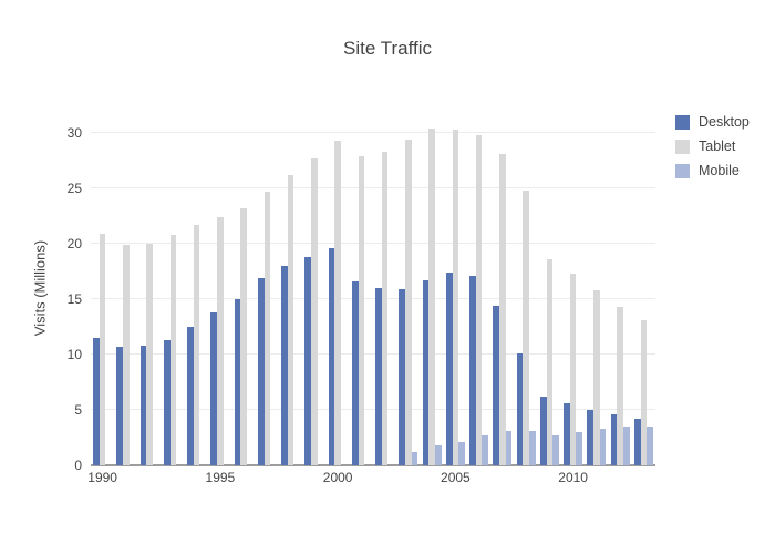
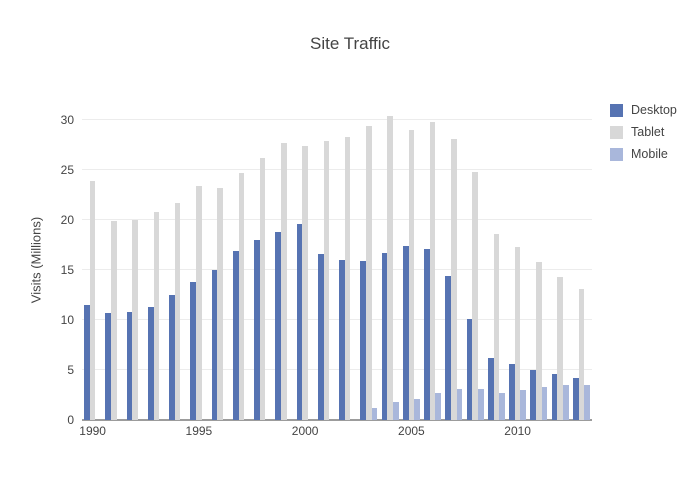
Tablet/1990: 20.9 -> 23.9
Tablet/1995: 22.4 -> 23.4
Tablet/2000: 29.3 -> 27.4
Tablet/2005: 30.3 -> 29.0
